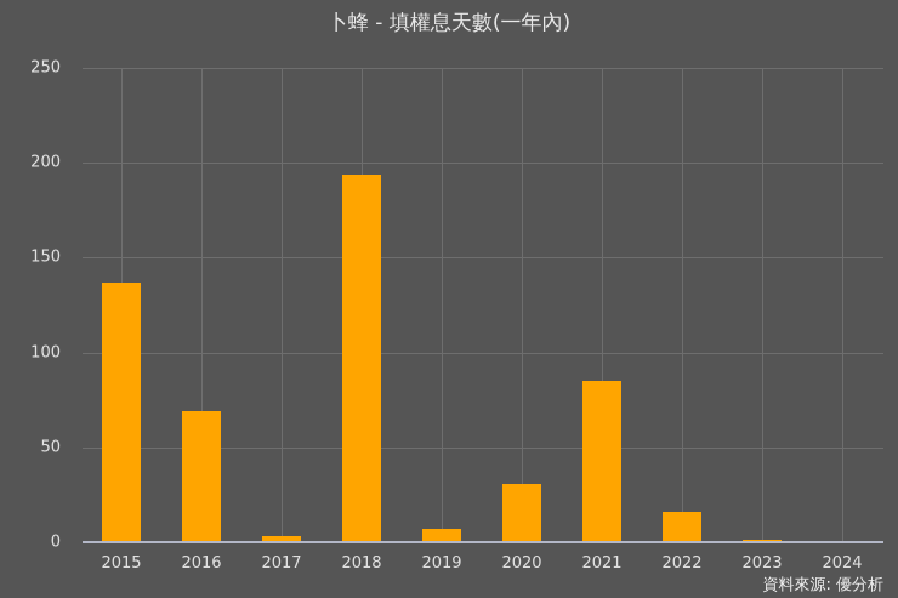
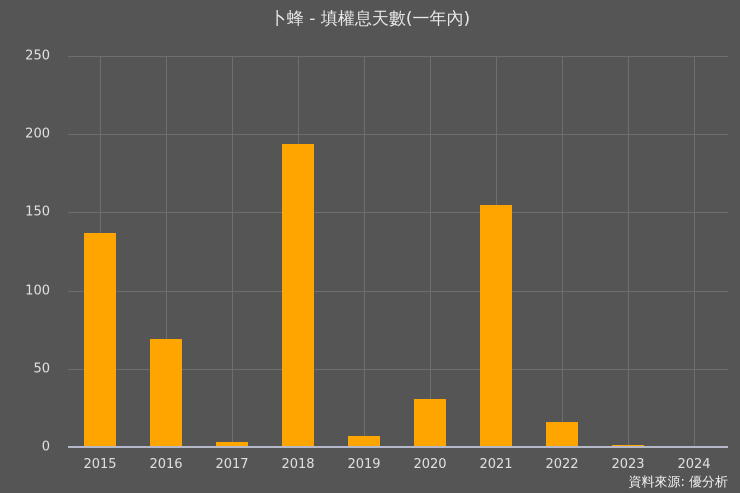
2021: 85 -> 155
